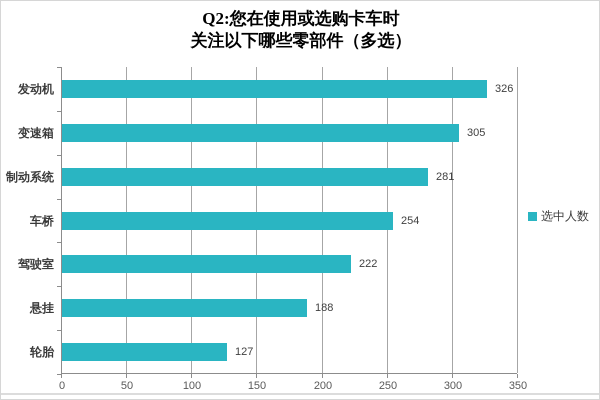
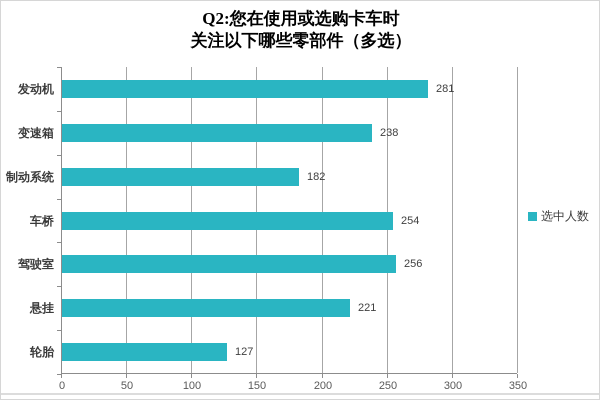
发动机: 326 -> 281
变速箱: 305 -> 238
制动系统: 281 -> 182
驾驶室: 222 -> 256
悬挂: 188 -> 221
